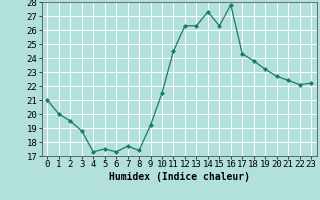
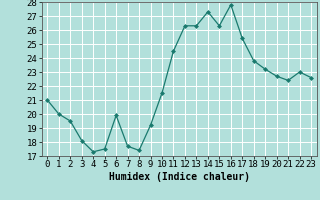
3: 18.8 -> 18.1
6: 17.3 -> 19.9
17: 24.3 -> 25.4
22: 22.1 -> 23.0
23: 22.2 -> 22.6
